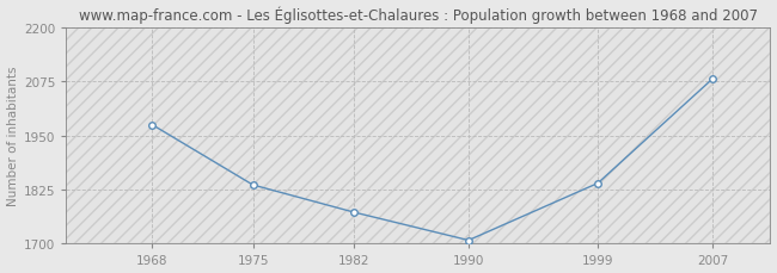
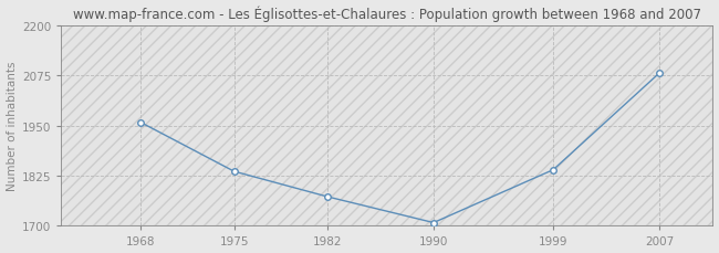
1968: 1975 -> 1958
